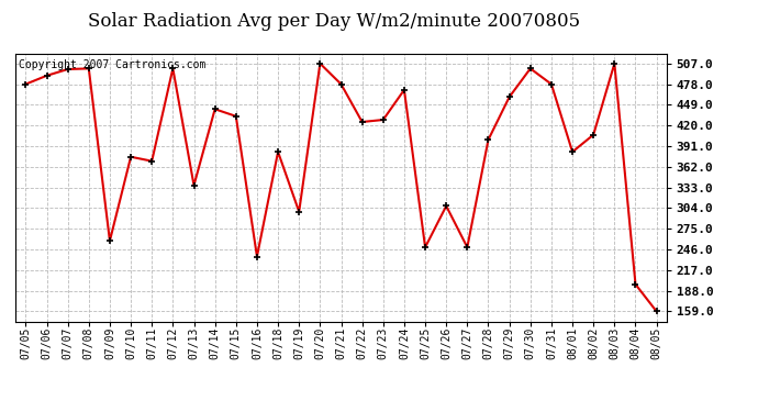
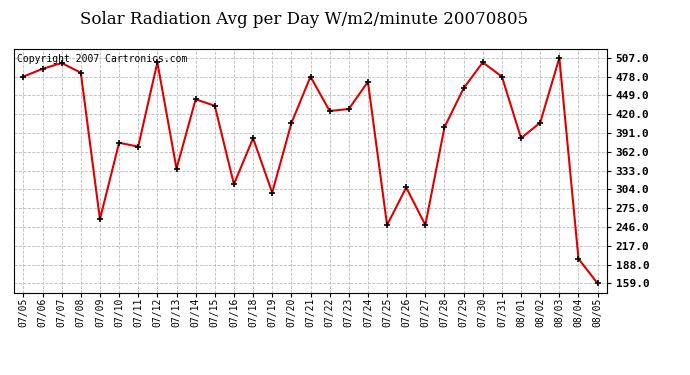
07/08: 500 -> 484
07/16: 236 -> 312
07/20: 507 -> 406
